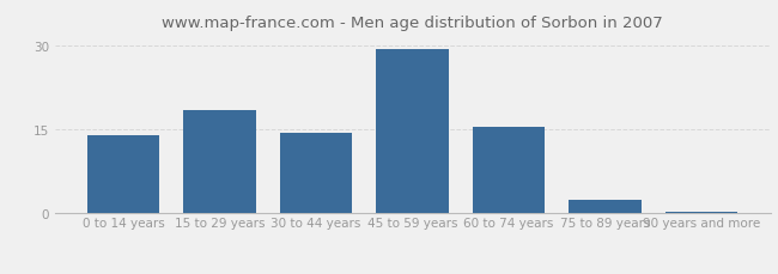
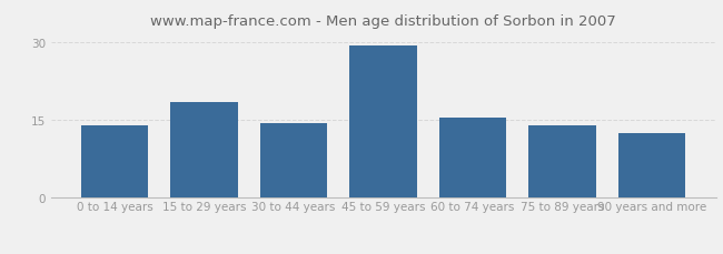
75 to 89 years: 2.5 -> 14.0
90 years and more: 0.3 -> 12.5
